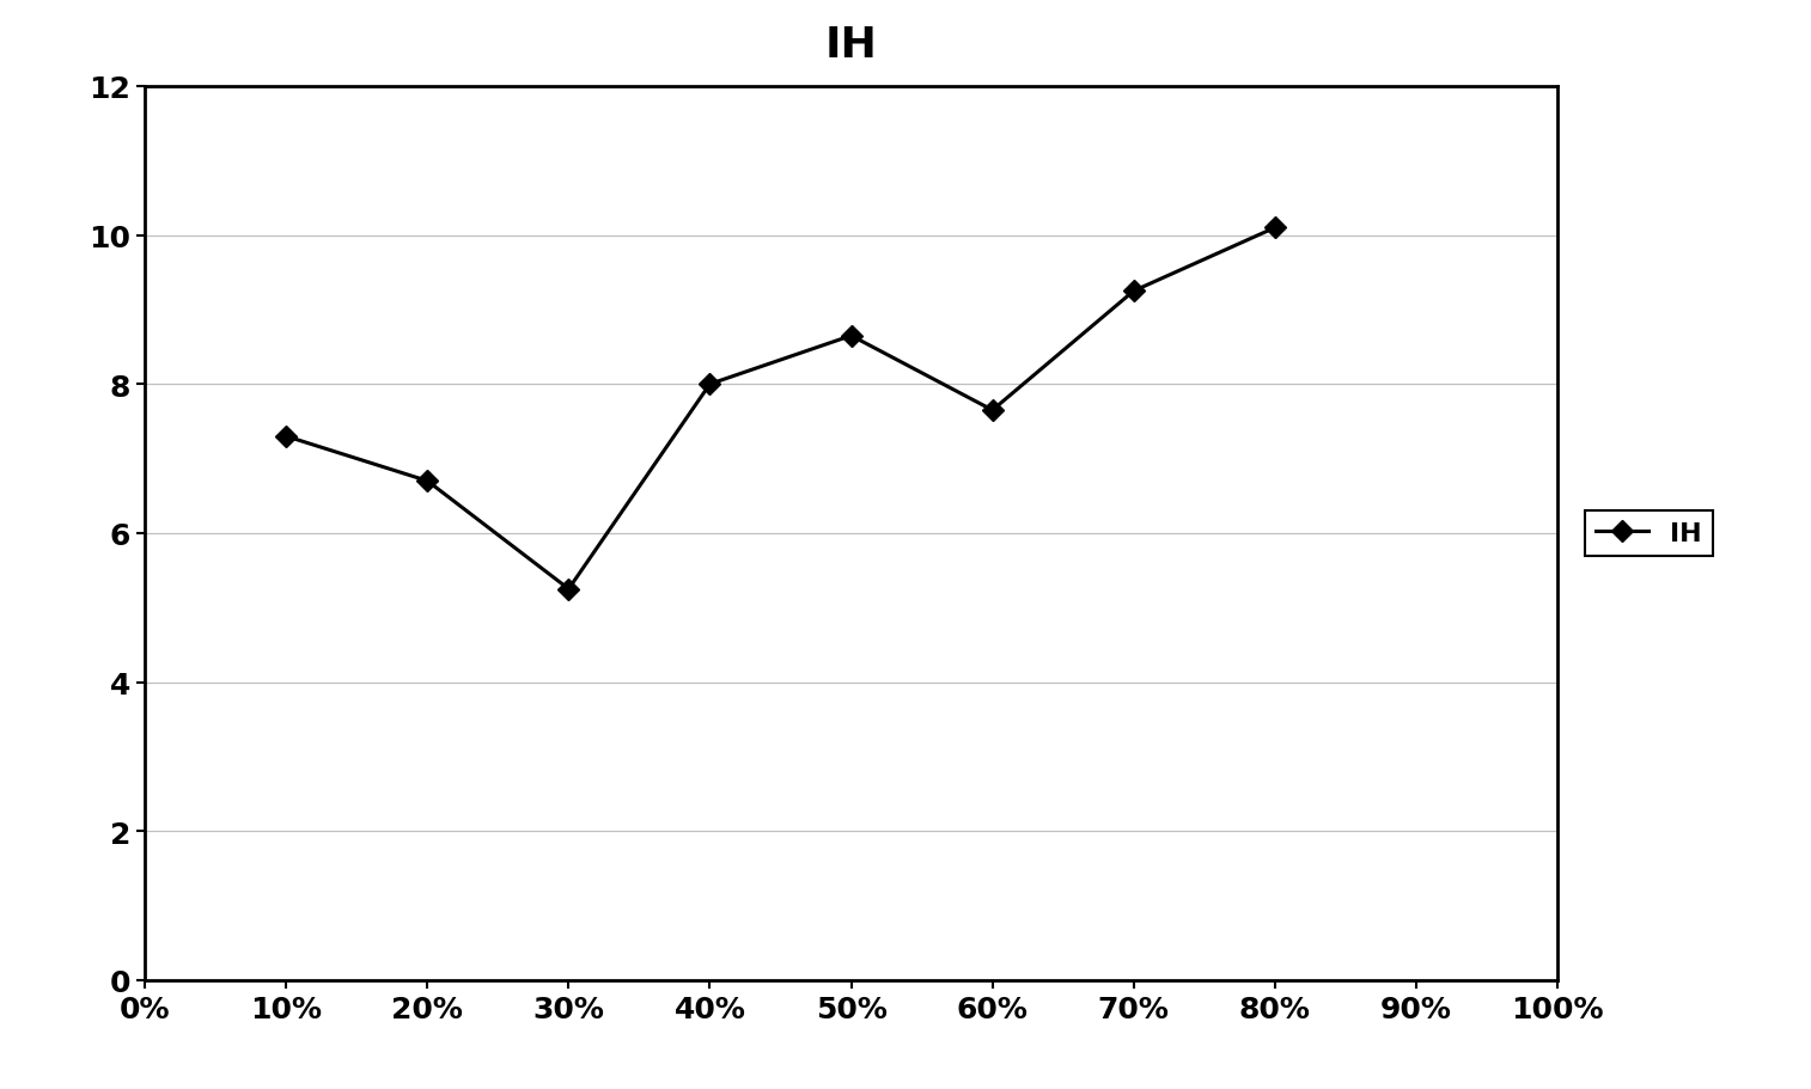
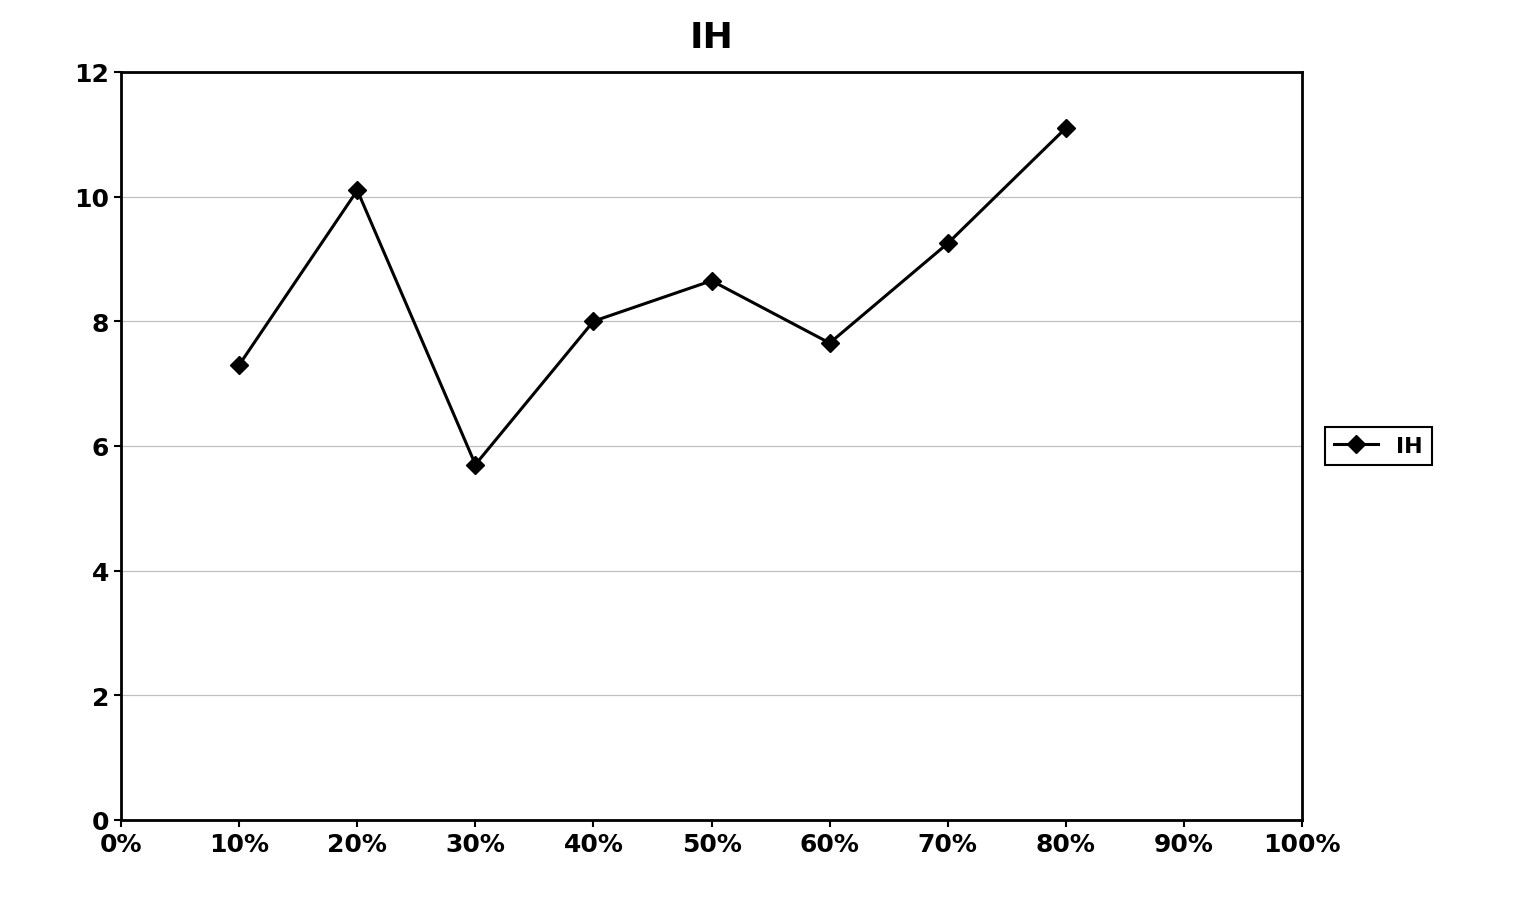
20%: 6.70 -> 10.10
30%: 5.25 -> 5.70
80%: 10.10 -> 11.10
